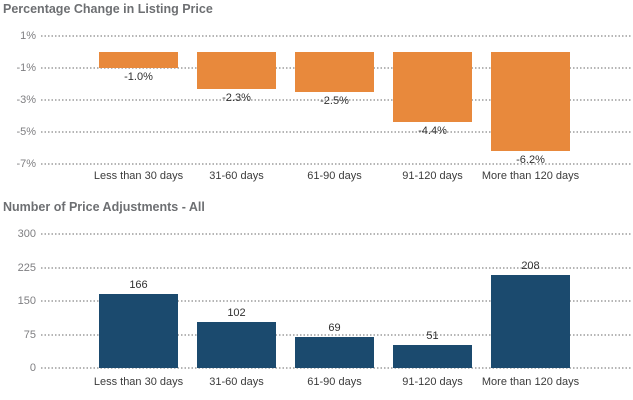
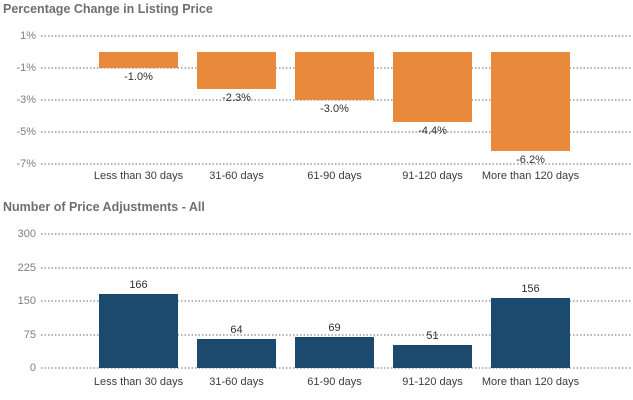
Percentage Change in Listing Price/61-90 days: -2.5% -> -3.0%
Number of Price Adjustments - All/31-60 days: 102 -> 64
Number of Price Adjustments - All/More than 120 days: 208 -> 156
